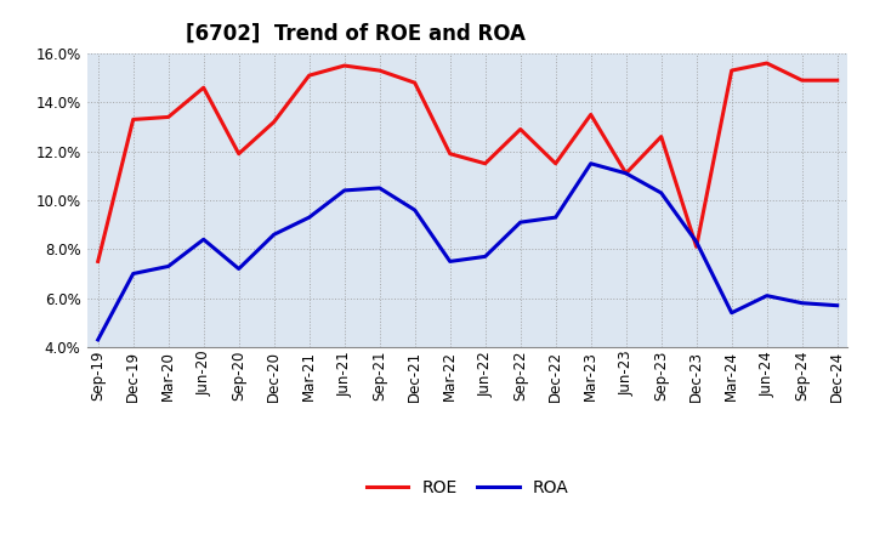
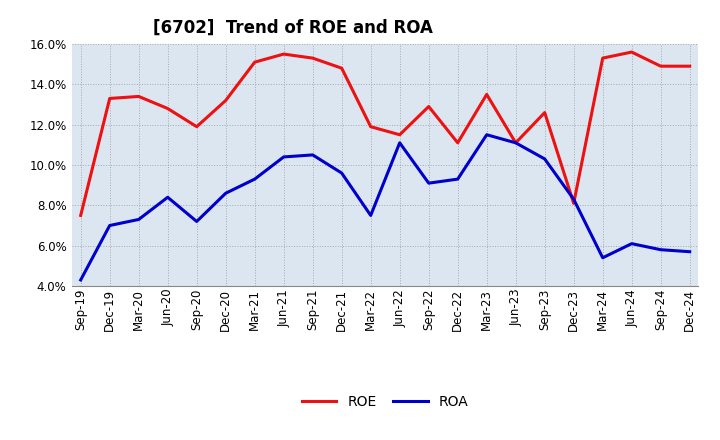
ROE/Jun-20: 14.6% -> 12.8%
ROA/Jun-22: 7.7% -> 11.1%
ROE/Dec-22: 11.5% -> 11.1%
